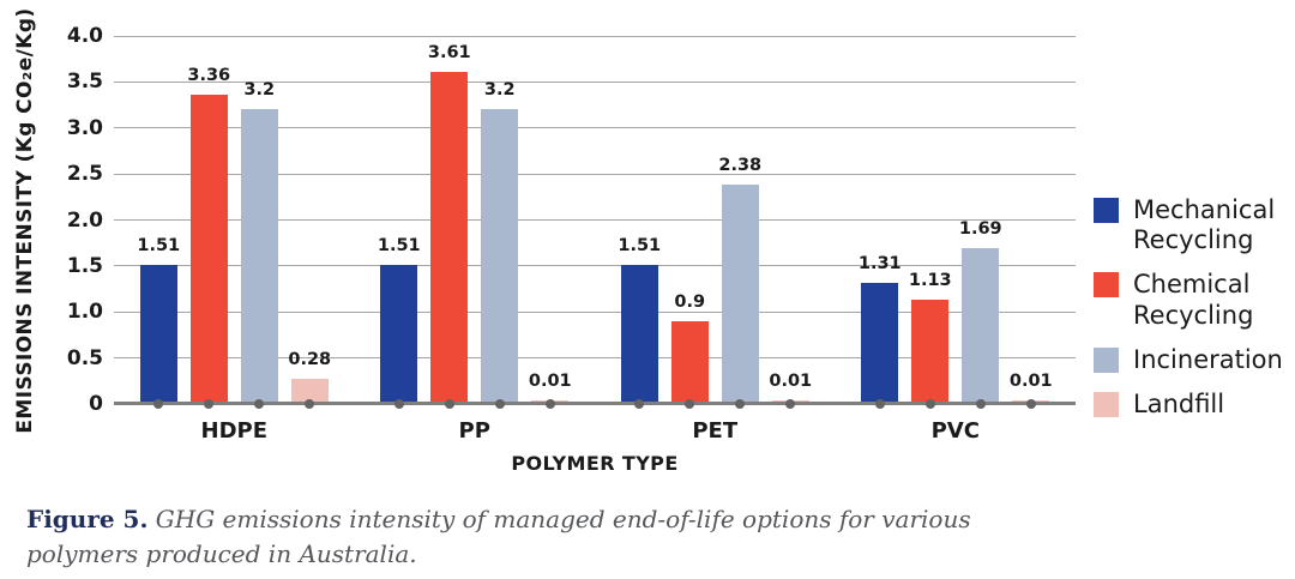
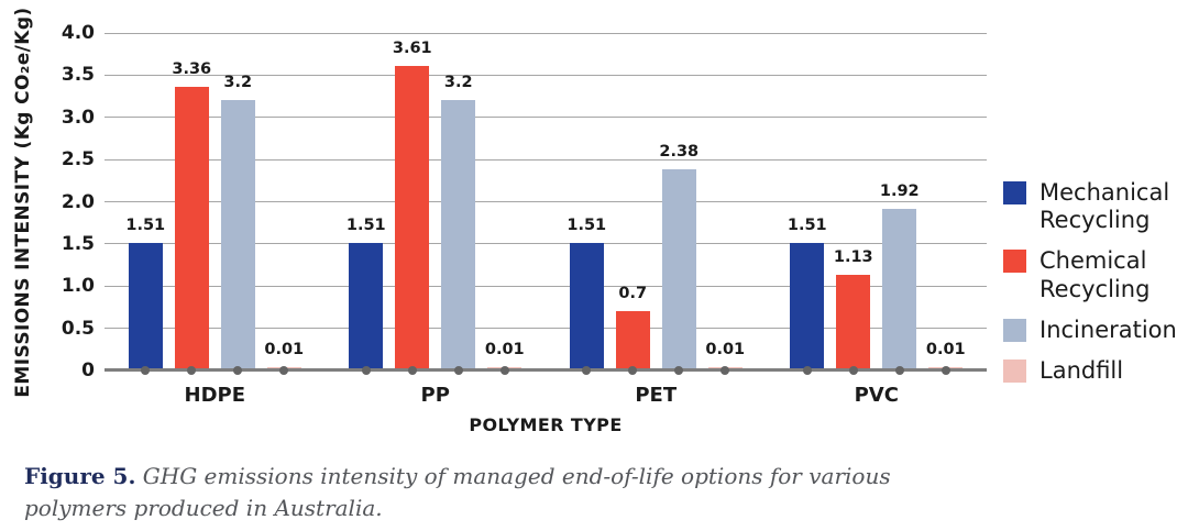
Landfill/HDPE: 0.28 -> 0.01
Chemical Recycling/PET: 0.9 -> 0.7
Mechanical Recycling/PVC: 1.31 -> 1.51
Incineration/PVC: 1.69 -> 1.92
